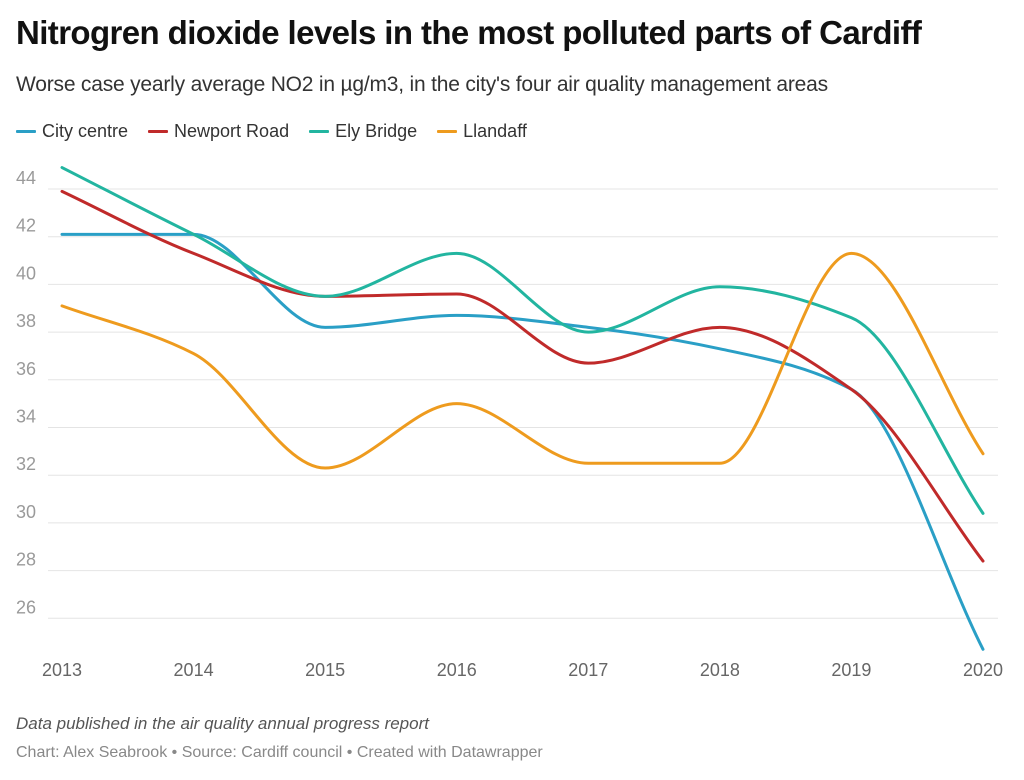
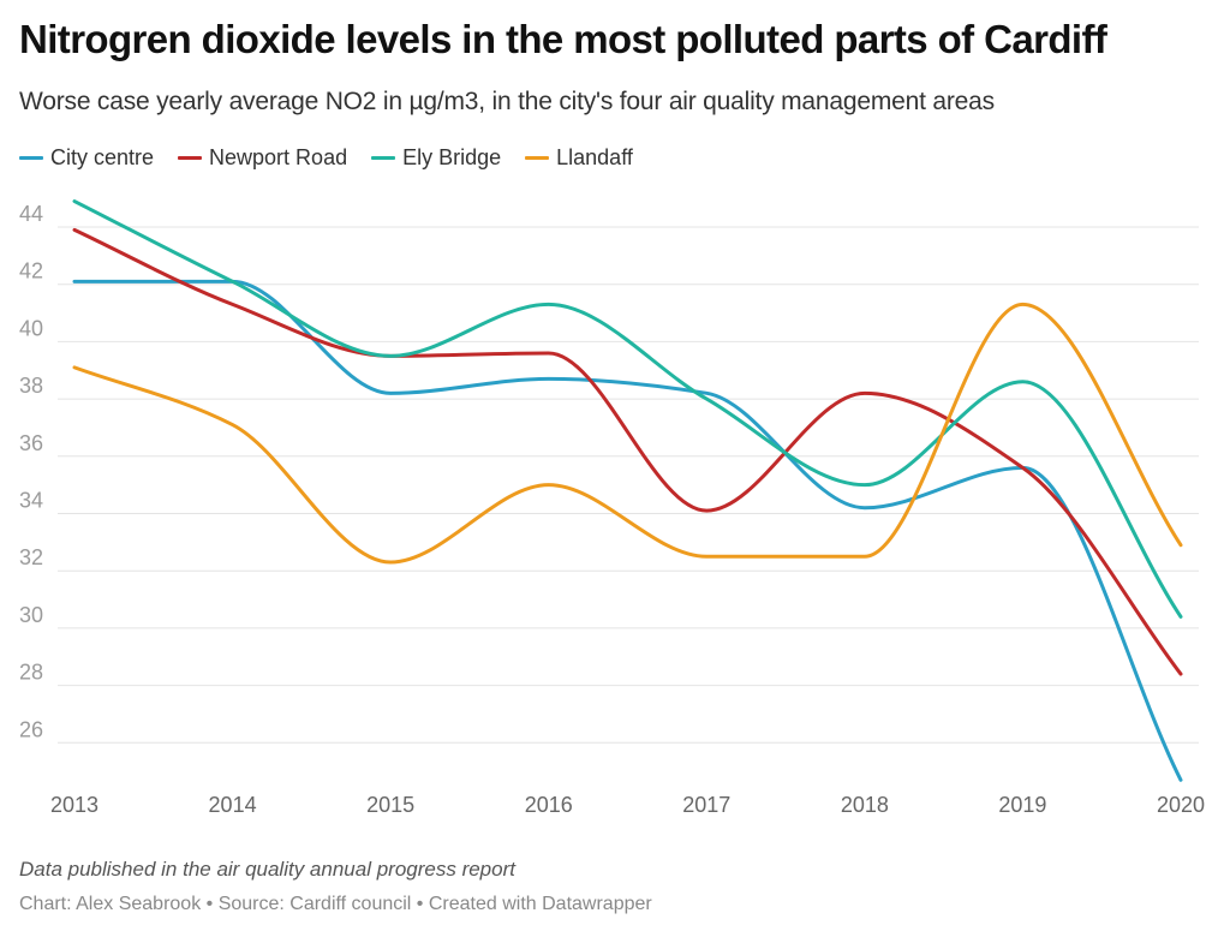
Newport Road/2017: 36.7 -> 34.1
City centre/2018: 37.3 -> 34.2
Ely Bridge/2018: 39.9 -> 35.0
